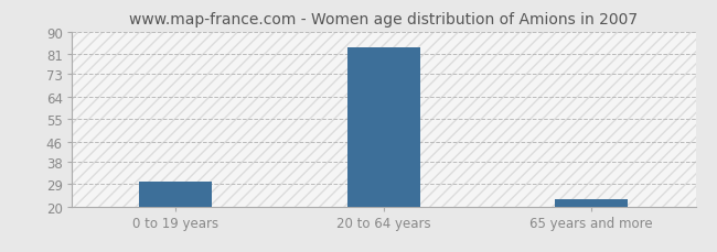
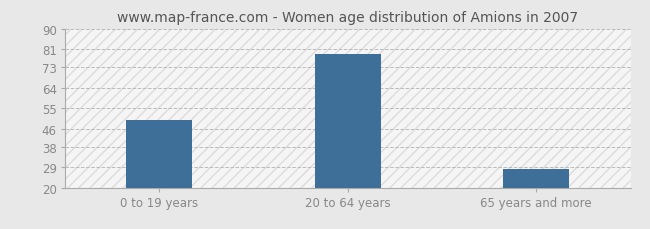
0 to 19 years: 30 -> 50
20 to 64 years: 84 -> 79
65 years and more: 23 -> 28
